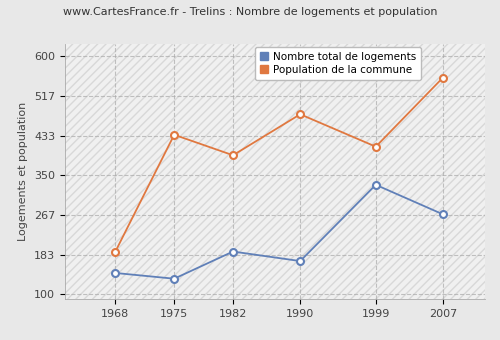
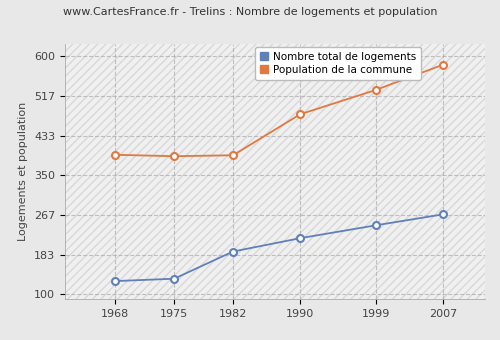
Nombre total de logements/1968: 145 -> 128
Population de la commune/1968: 190 -> 393
Population de la commune/1975: 435 -> 390
Nombre total de logements/1990: 170 -> 218
Nombre total de logements/1999: 330 -> 245
Population de la commune/1999: 410 -> 529
Population de la commune/2007: 555 -> 582
